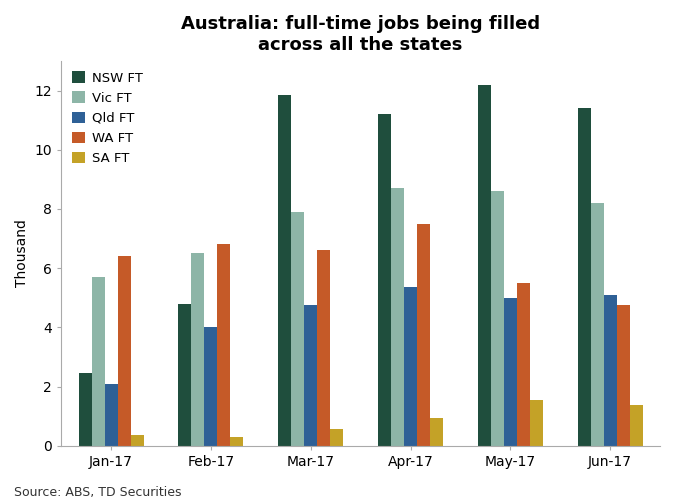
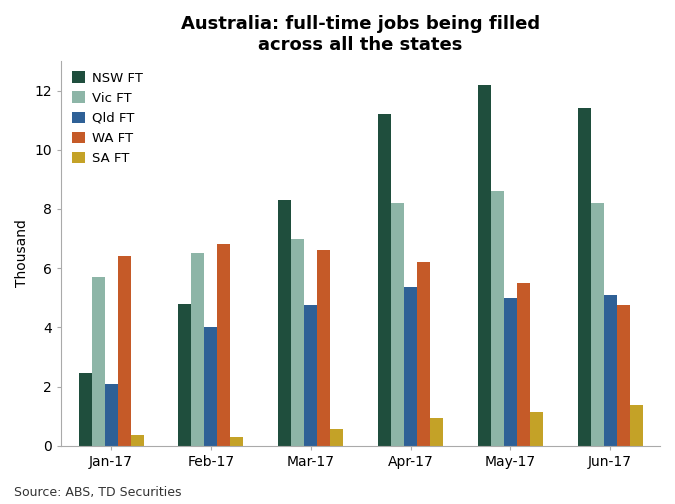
NSW FT/Mar-17: 11.85 -> 8.30
Vic FT/Mar-17: 7.9 -> 7.0
Vic FT/Apr-17: 8.7 -> 8.2
WA FT/Apr-17: 7.50 -> 6.20
SA FT/May-17: 1.55 -> 1.15
